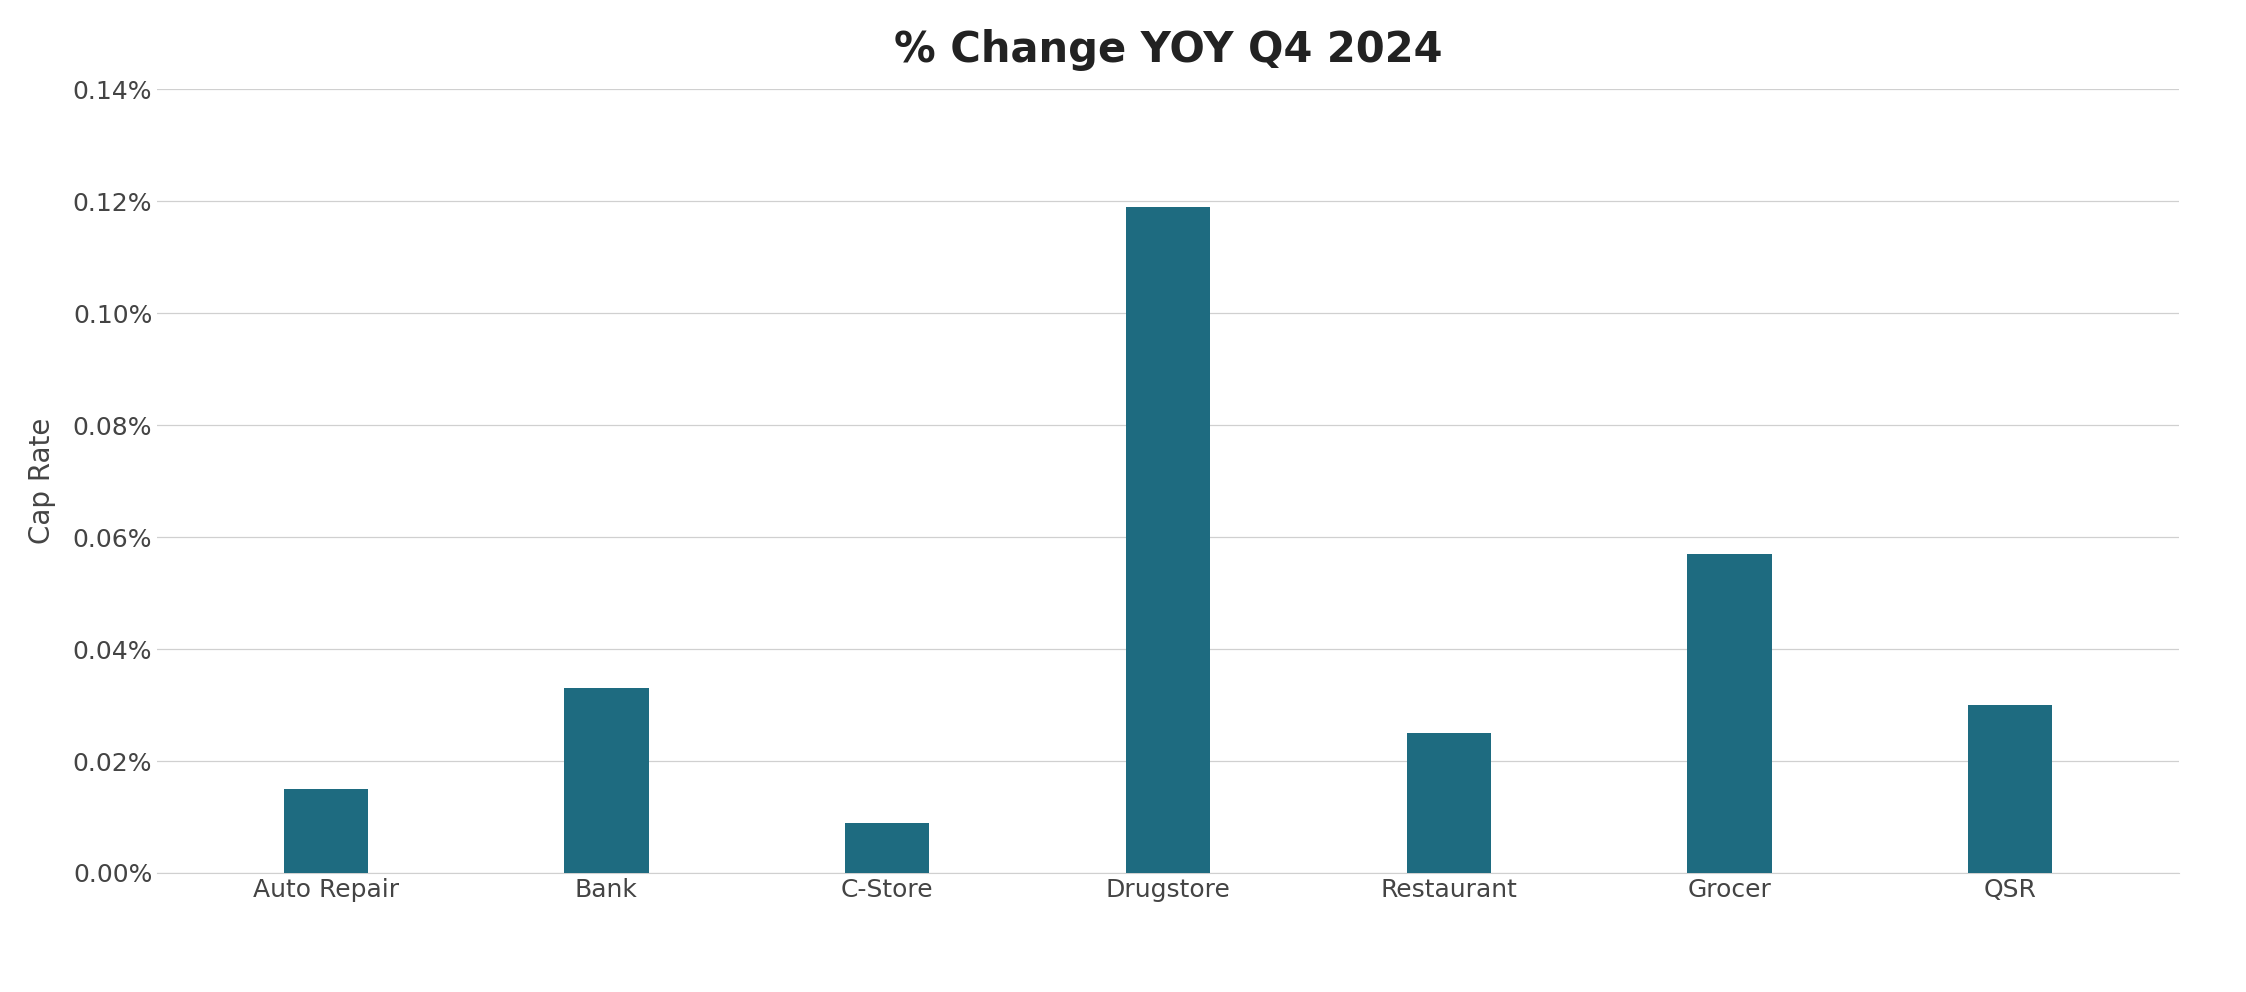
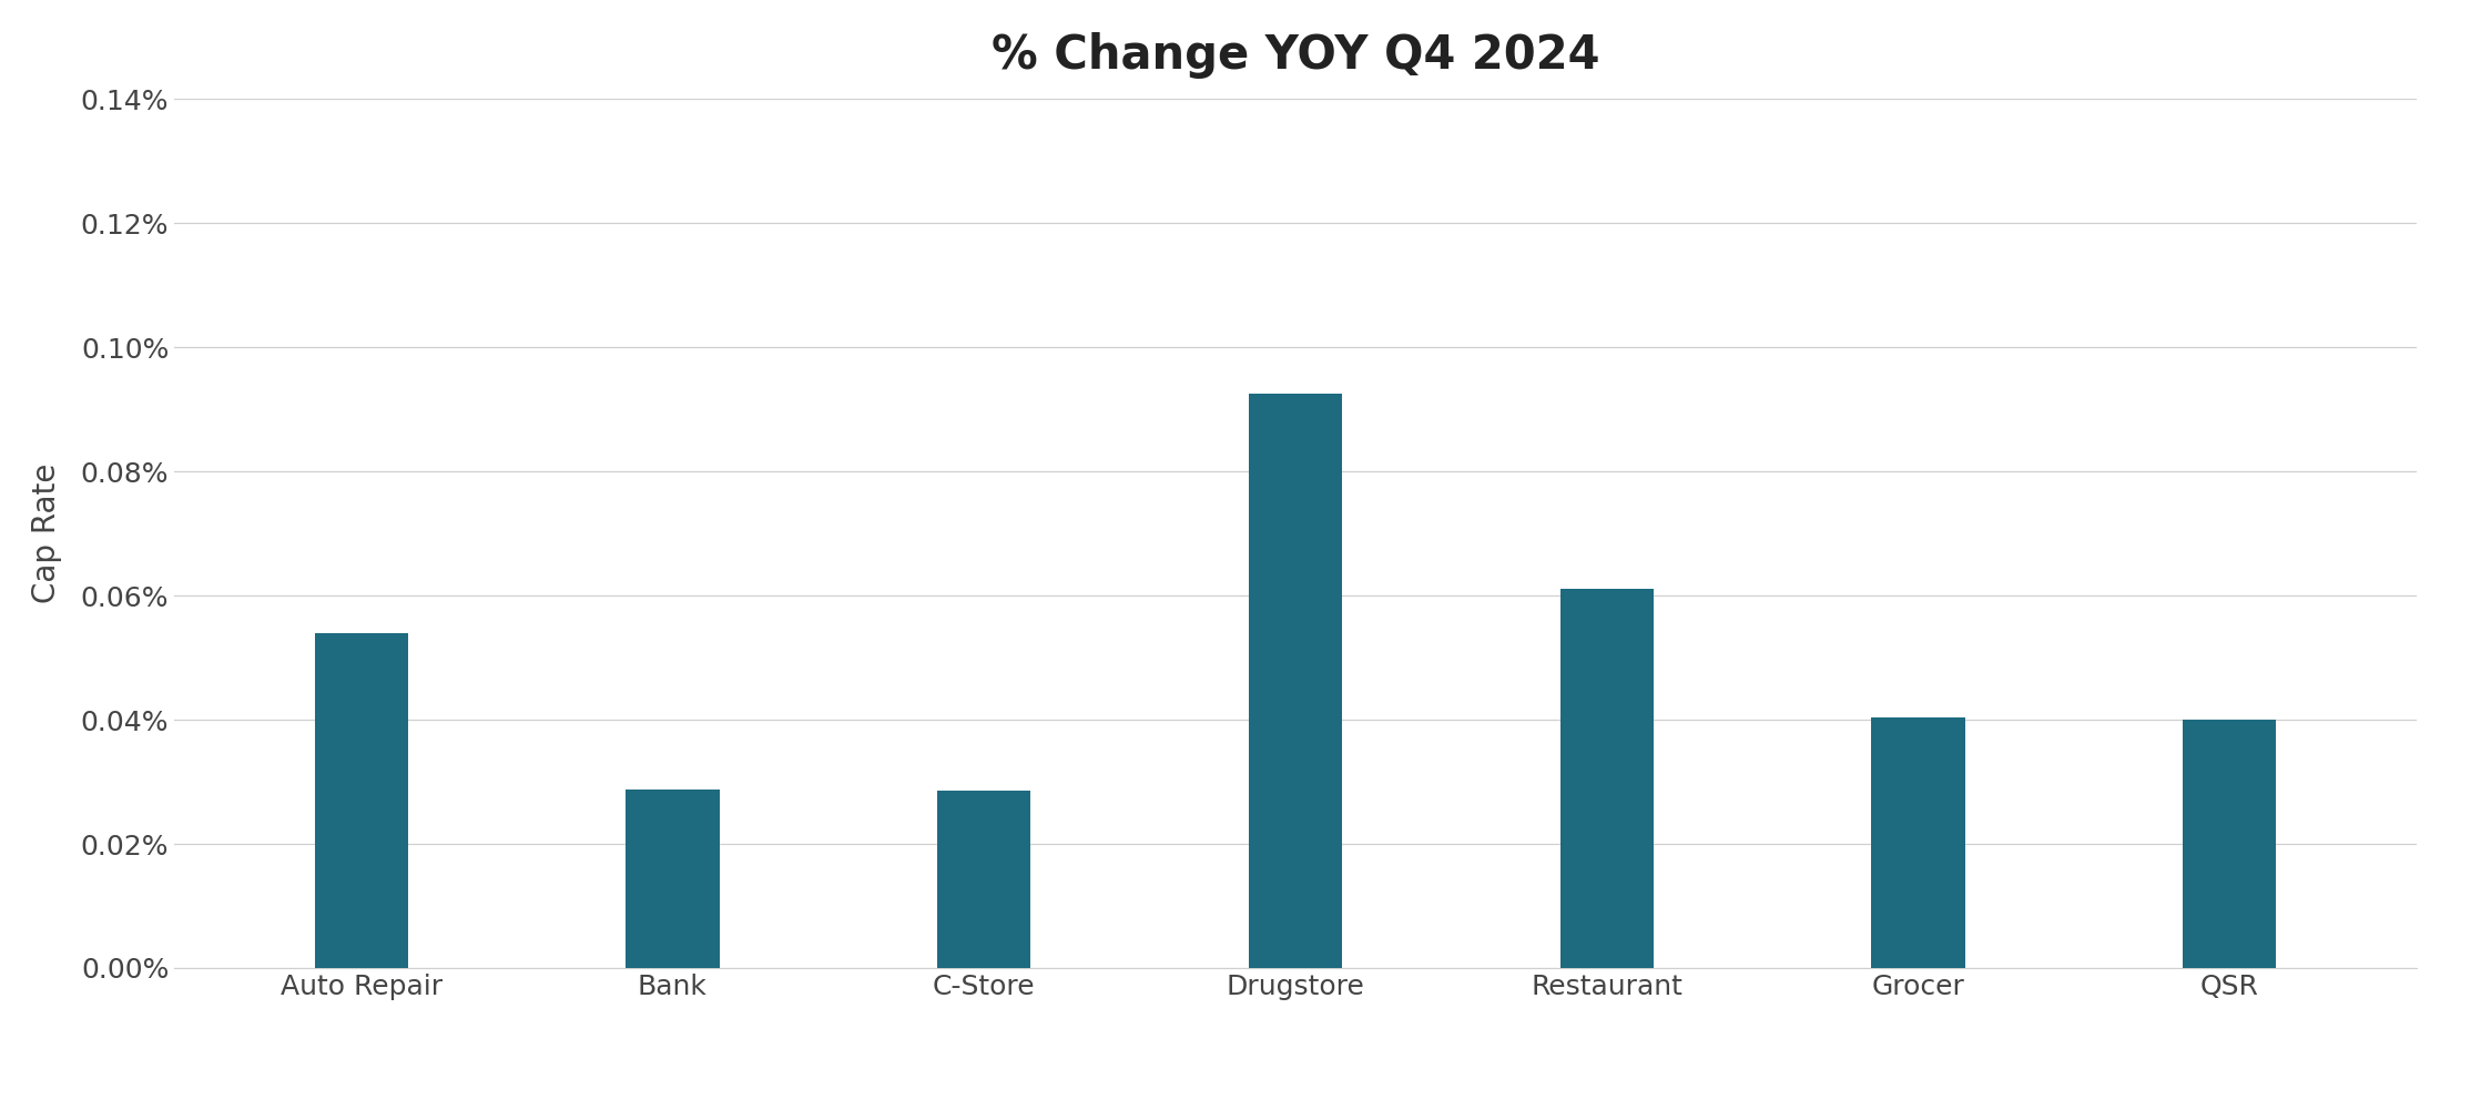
Auto Repair: 0.0150% -> 0.0540%
Bank: 0.0330% -> 0.0288%
C-Store: 0.0090% -> 0.0286%
Drugstore: 0.1190% -> 0.0926%
Restaurant: 0.0250% -> 0.0610%
Grocer: 0.0570% -> 0.0404%
QSR: 0.0300% -> 0.0400%
